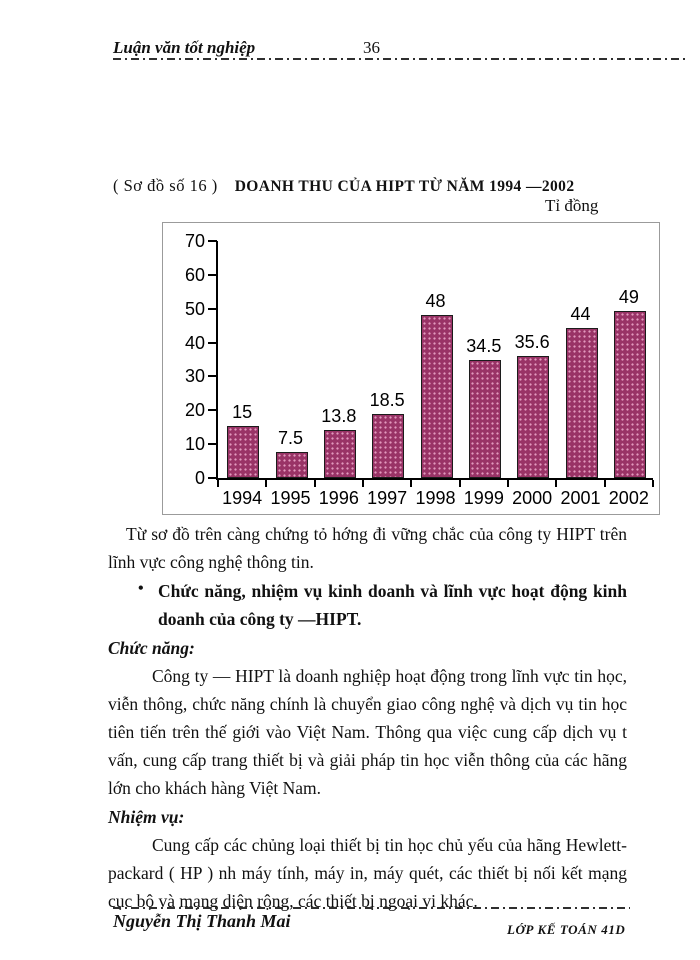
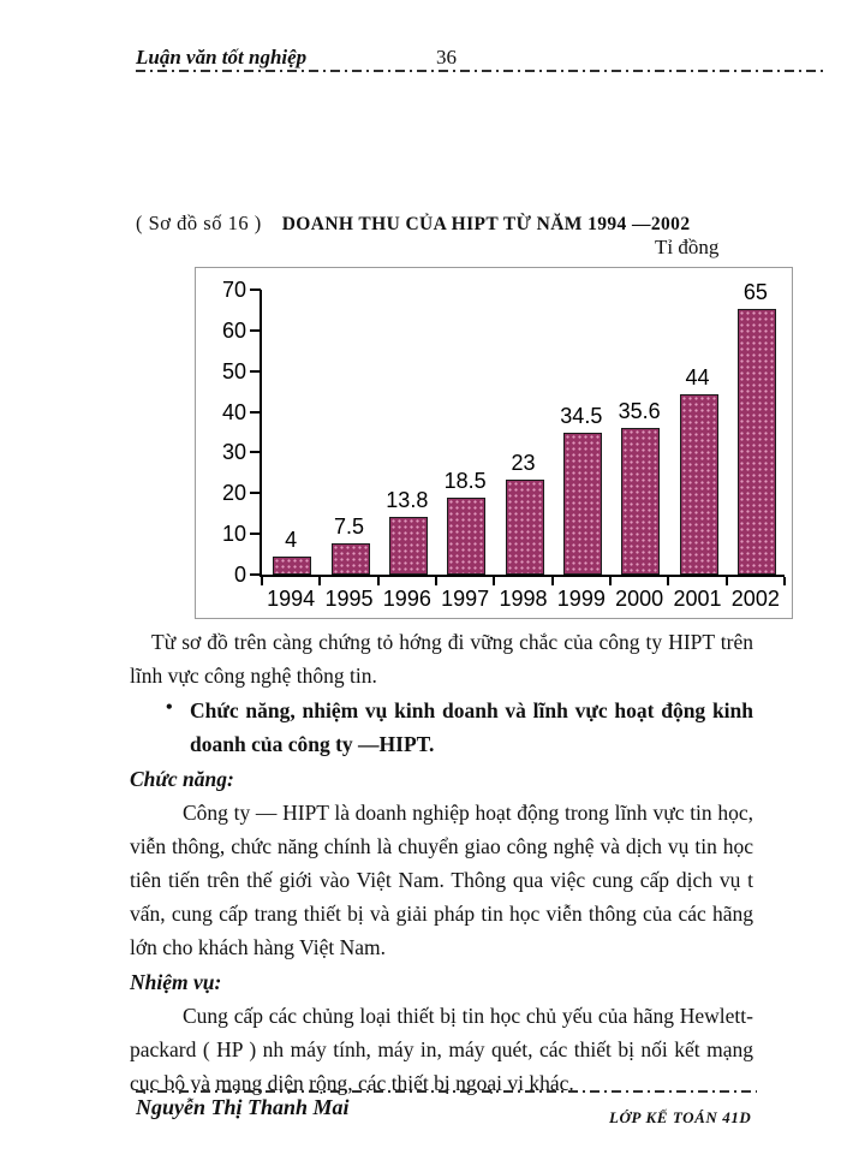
1994: 15 -> 4
1998: 48 -> 23
2002: 49 -> 65
